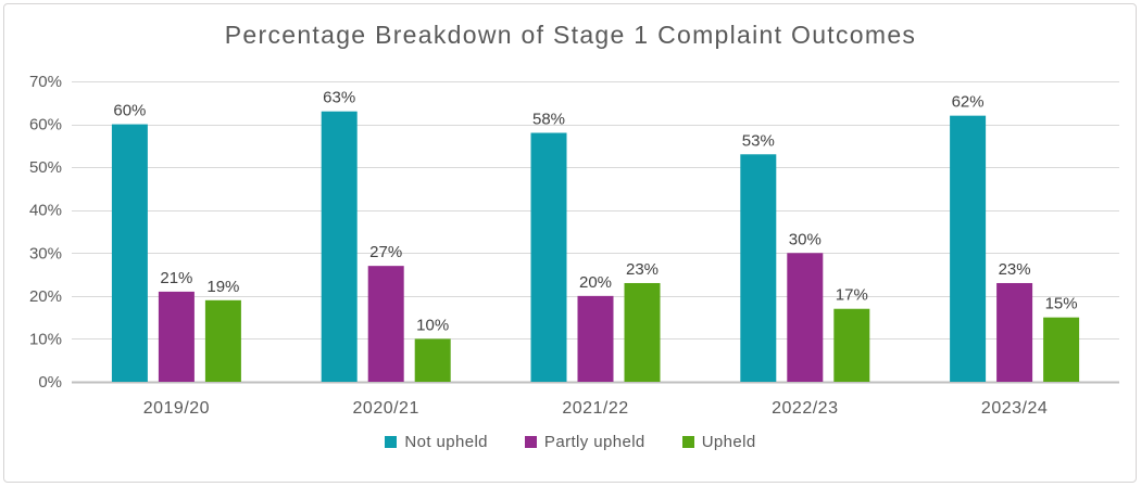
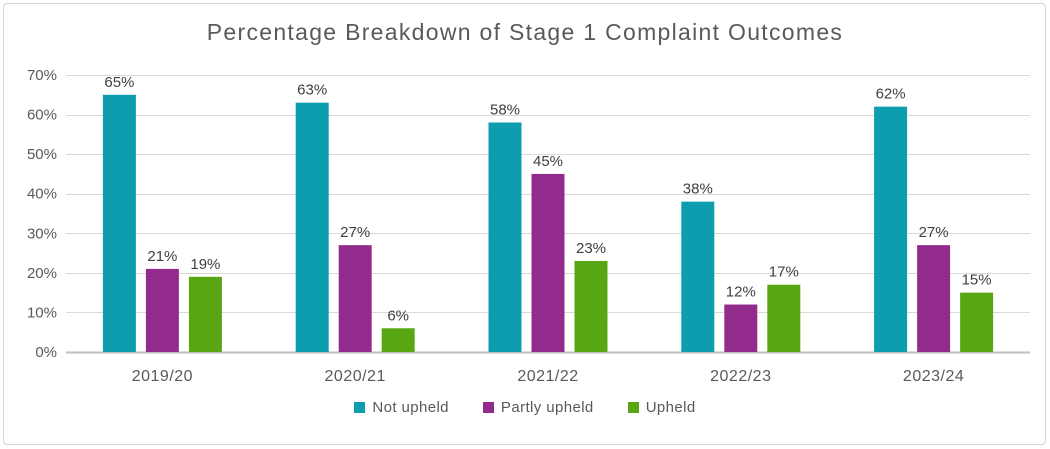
Not upheld/2019/20: 60% -> 65%
Upheld/2020/21: 10% -> 6%
Partly upheld/2021/22: 20% -> 45%
Not upheld/2022/23: 53% -> 38%
Partly upheld/2022/23: 30% -> 12%
Partly upheld/2023/24: 23% -> 27%
